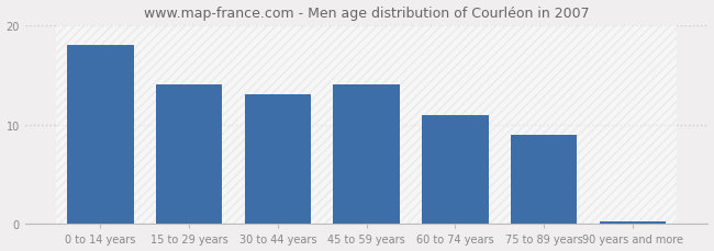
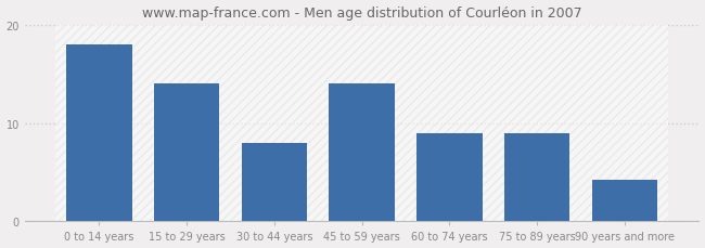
30 to 44 years: 13.0 -> 8.0
60 to 74 years: 11.0 -> 9.0
90 years and more: 0.3 -> 4.2
